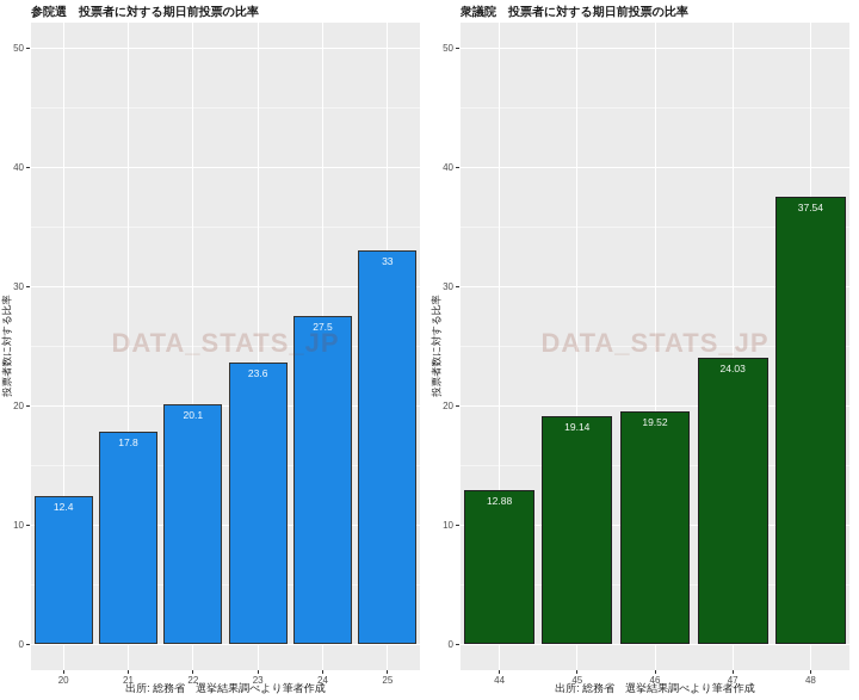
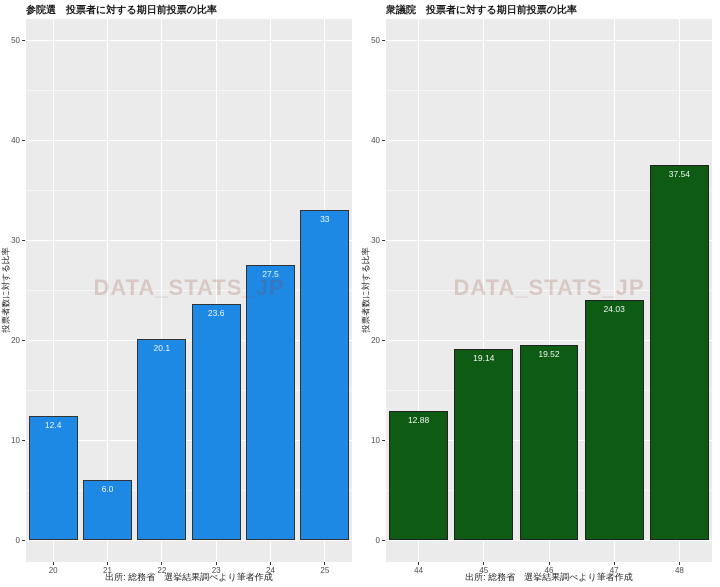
参院選 投票者に対する期日前投票の比率/21: 17.8 -> 6.0
